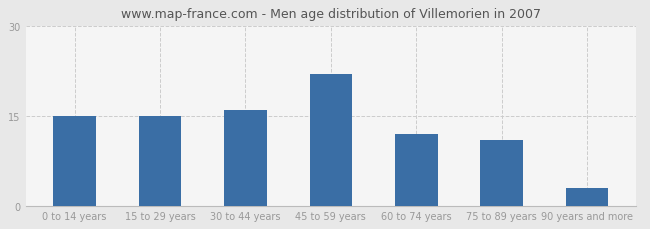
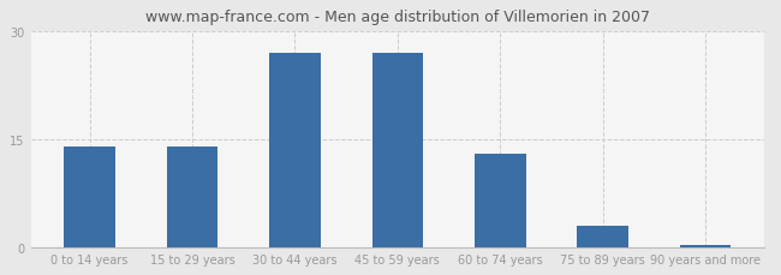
0 to 14 years: 15.0 -> 14.0
15 to 29 years: 15.0 -> 14.0
30 to 44 years: 16.0 -> 27.0
45 to 59 years: 22.0 -> 27.0
60 to 74 years: 12.0 -> 13.0
75 to 89 years: 11.0 -> 3.0
90 years and more: 3.0 -> 0.3
